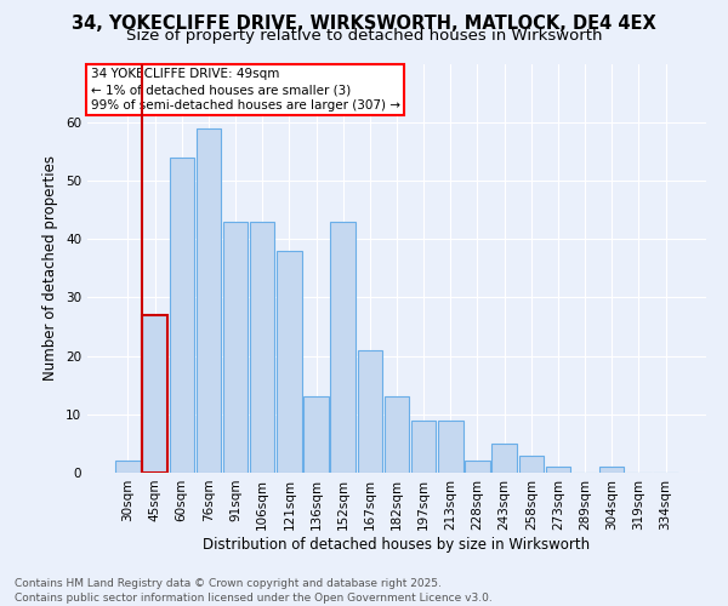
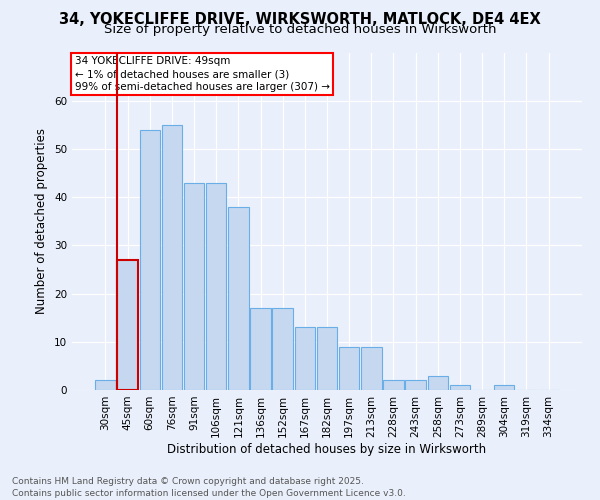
76sqm: 59 -> 55
136sqm: 13 -> 17
152sqm: 43 -> 17
167sqm: 21 -> 13
243sqm: 5 -> 2
